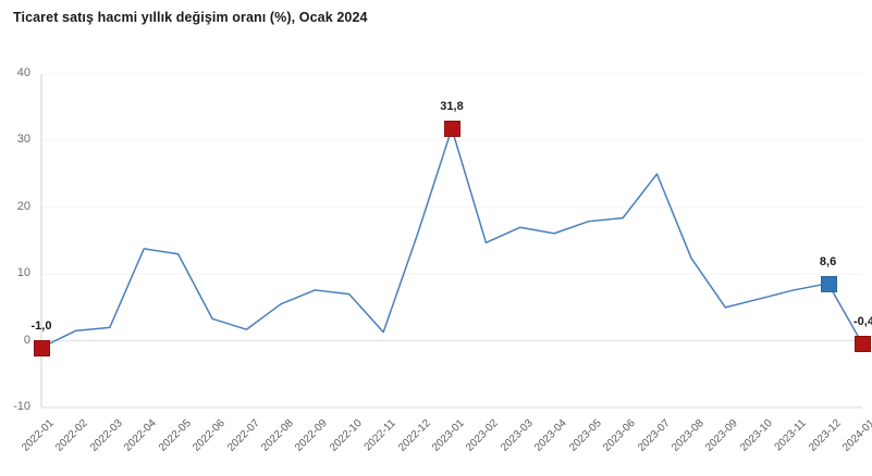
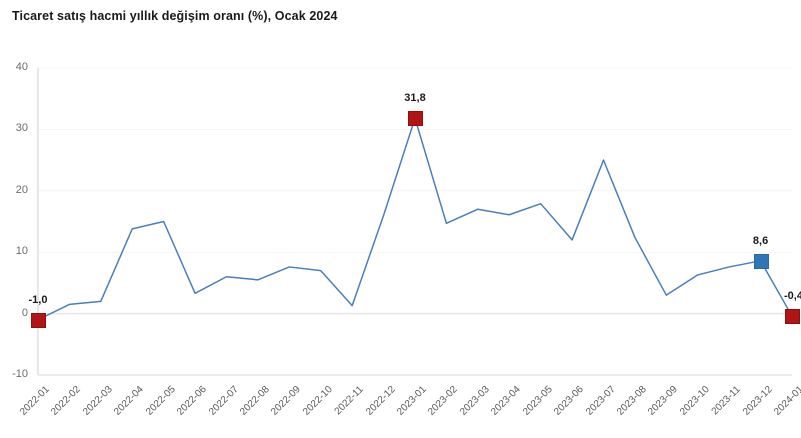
2022-05: 13 -> 15
2022-07: 2 -> 6
2023-06: 18 -> 12
2023-09: 5 -> 3
